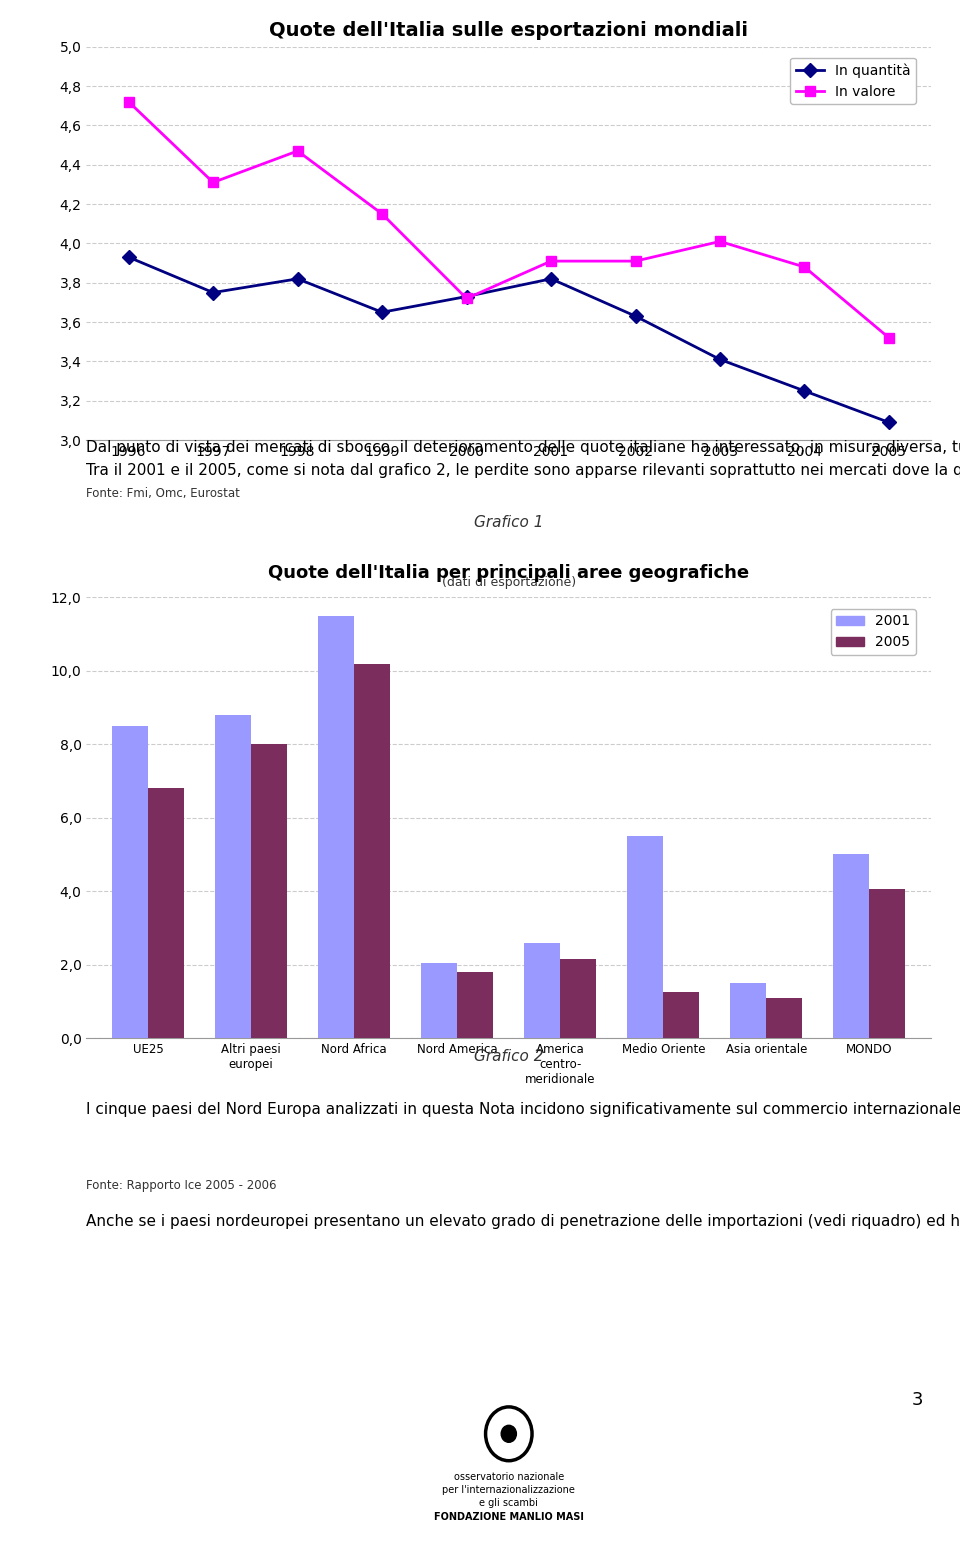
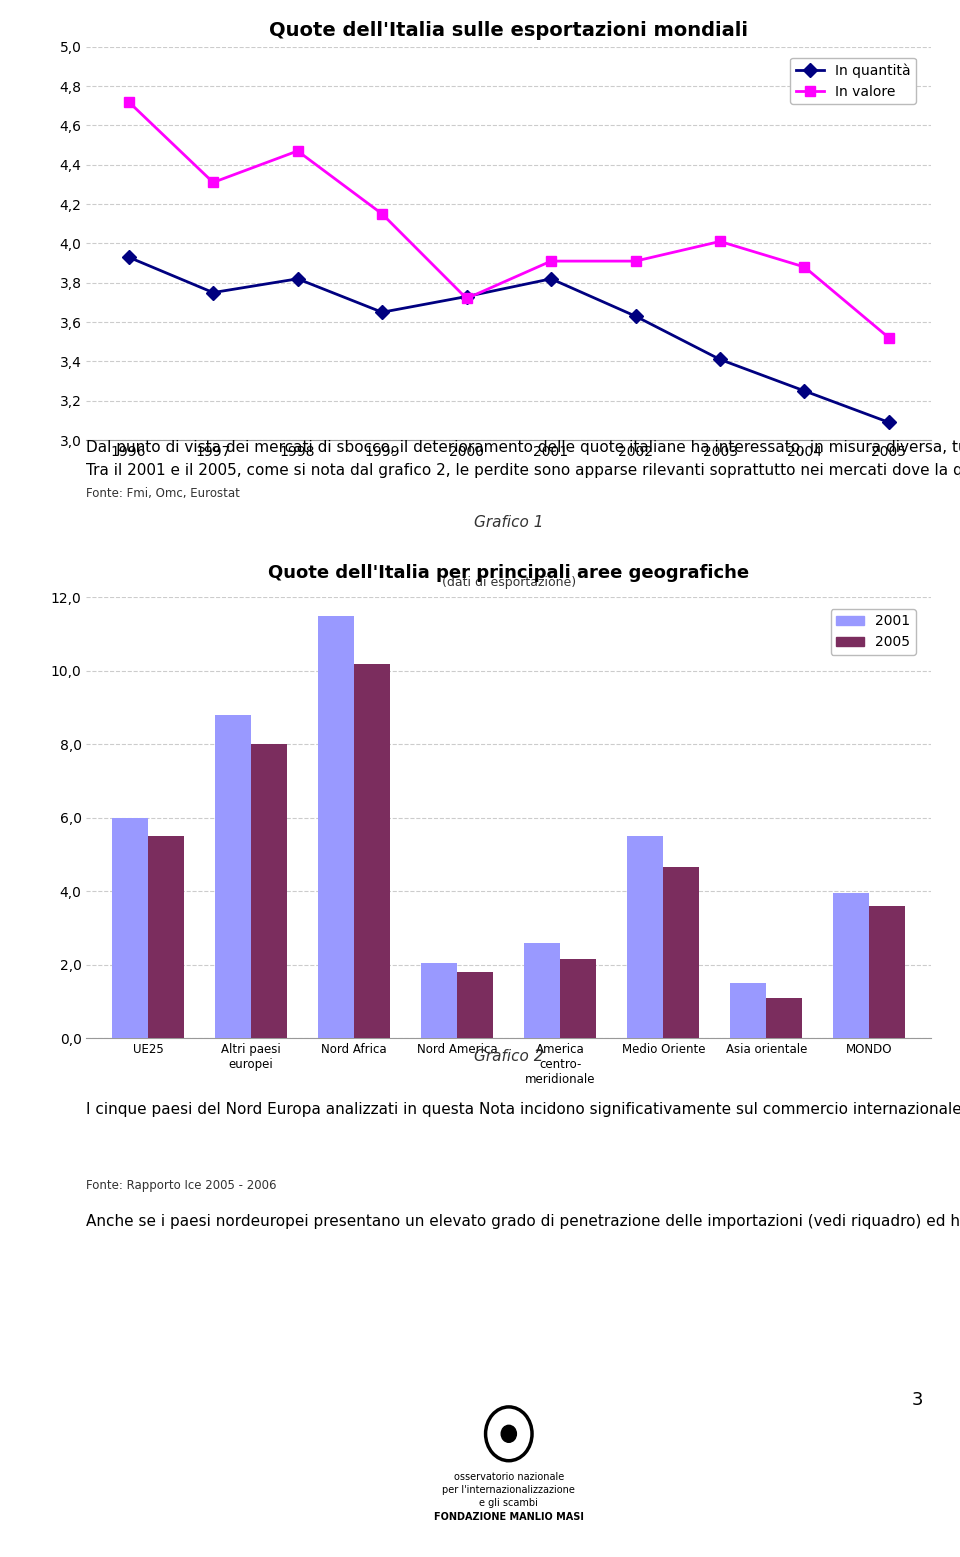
Quote dell'Italia per principali aree geografiche/2001/UE25: 8,50 -> 6,00
Quote dell'Italia per principali aree geografiche/2005/UE25: 6,80 -> 5,50
Quote dell'Italia per principali aree geografiche/2005/Medio Oriente: 1,25 -> 4,65
Quote dell'Italia per principali aree geografiche/2001/MONDO: 5,00 -> 3,95
Quote dell'Italia per principali aree geografiche/2005/MONDO: 4,05 -> 3,60
